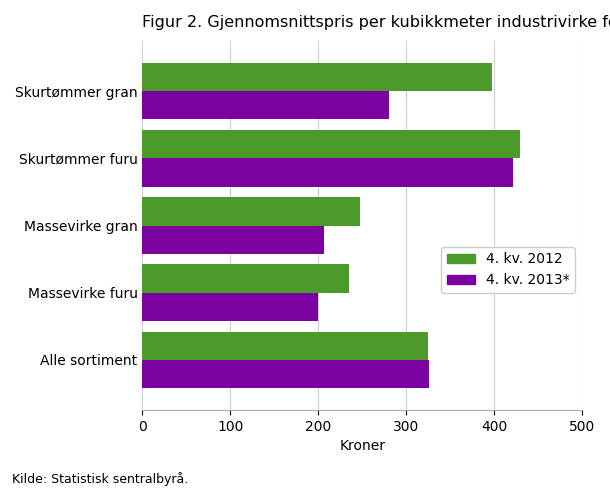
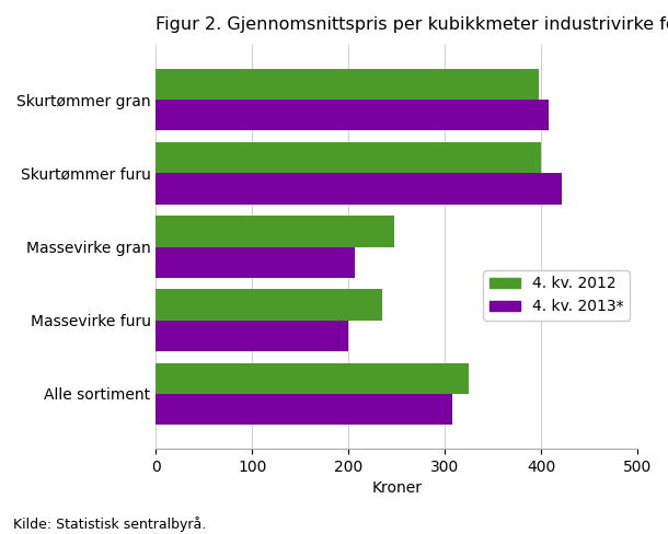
4. kv. 2013*/Skurtømmer gran: 280 -> 408
4. kv. 2012/Skurtømmer furu: 430 -> 400
4. kv. 2013*/Alle sortiment: 326 -> 308
